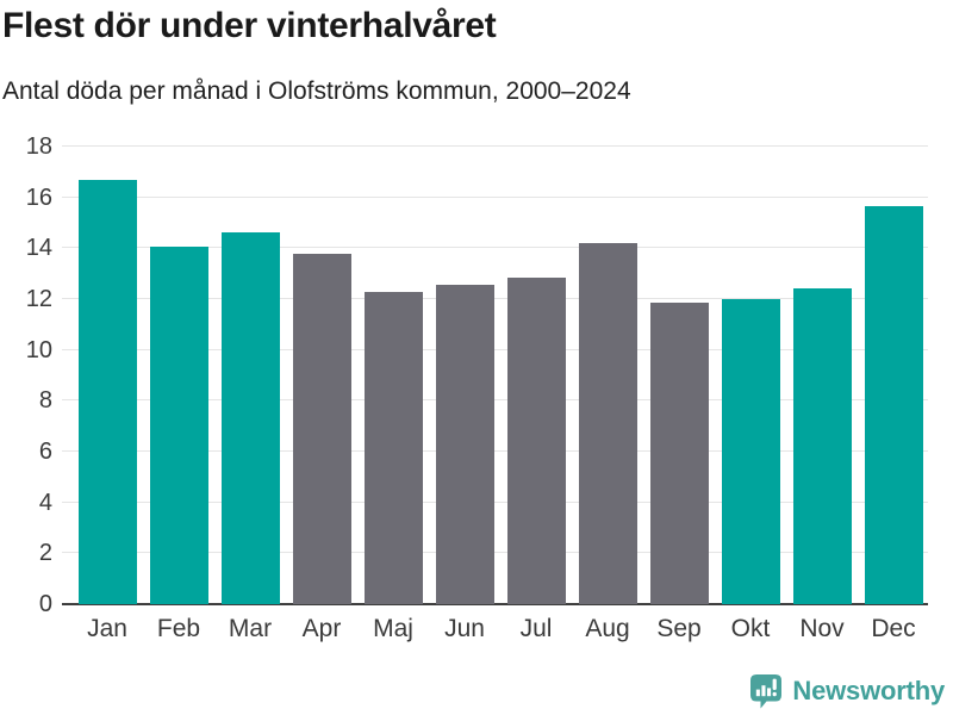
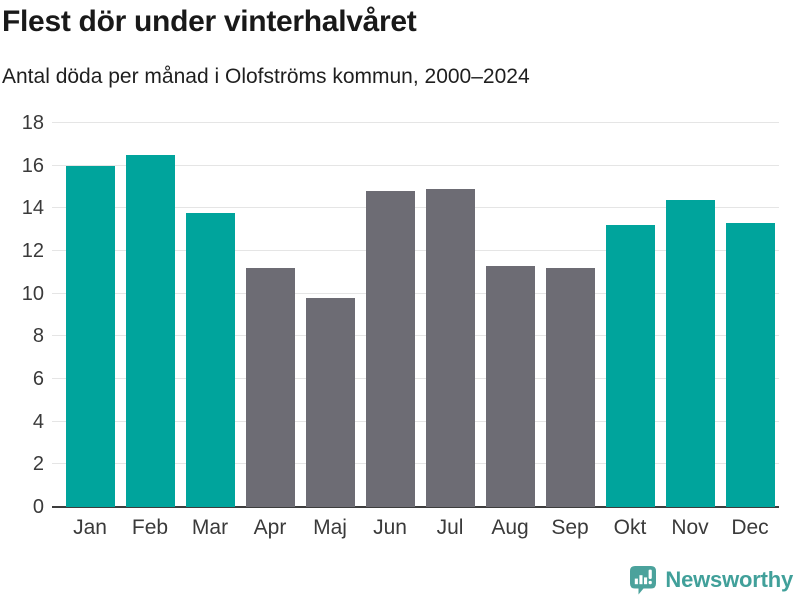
Jan: 16.7 -> 16.0
Feb: 14.1 -> 16.5
Mar: 14.6 -> 13.8
Apr: 13.8 -> 11.2
Maj: 12.3 -> 9.8
Jun: 12.6 -> 14.8
Jul: 12.8 -> 14.9
Aug: 14.2 -> 11.3
Sep: 11.9 -> 11.2
Okt: 12.0 -> 13.2
Nov: 12.4 -> 14.4
Dec: 15.7 -> 13.3
